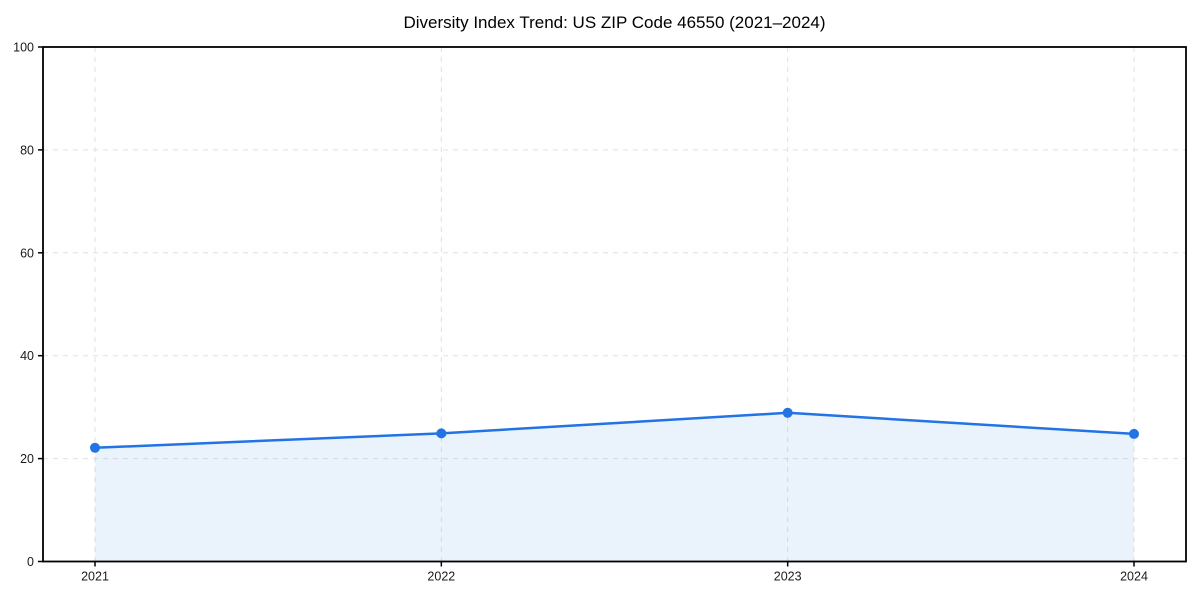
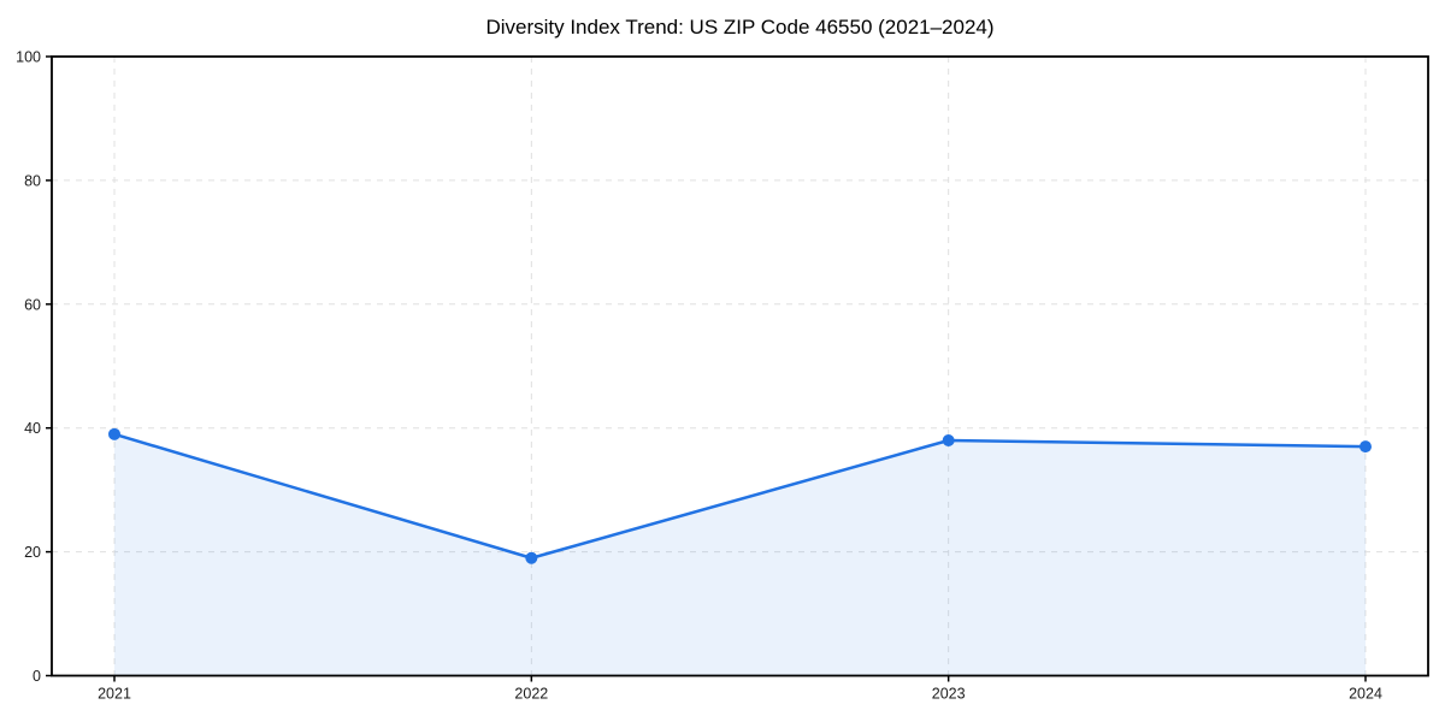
2021: 22 -> 39
2022: 25 -> 19
2023: 29 -> 38
2024: 25 -> 37
